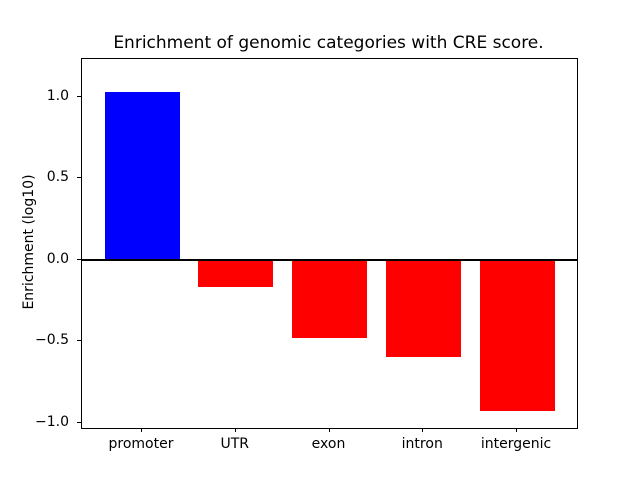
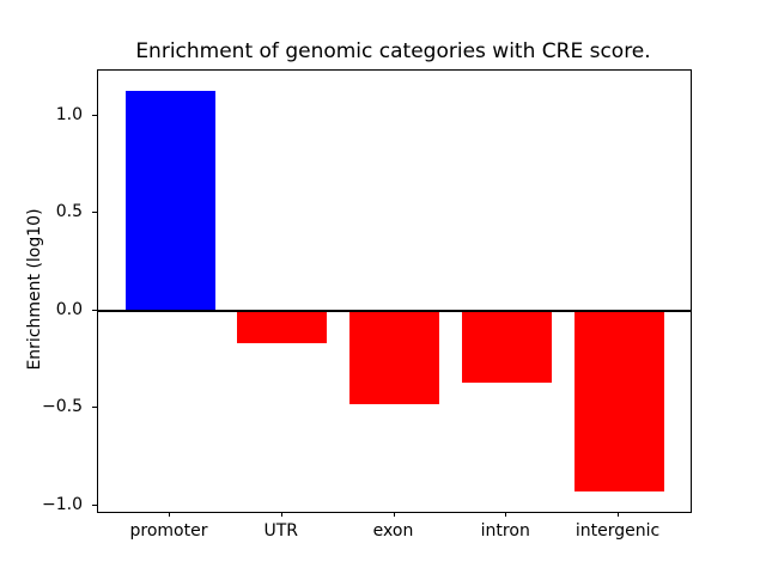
promoter: 1.03 -> 1.13
intron: -0.60 -> -0.37
